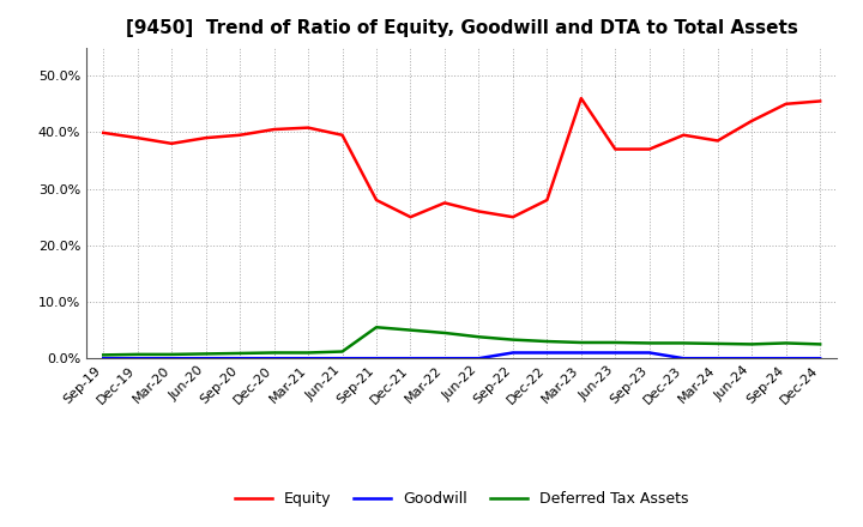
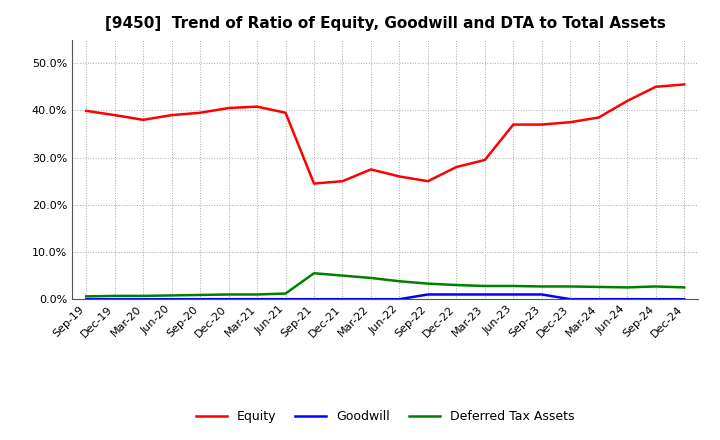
Equity/Sep-21: 28.0% -> 24.5%
Equity/Mar-23: 46.0% -> 29.5%
Equity/Dec-23: 39.5% -> 37.5%
